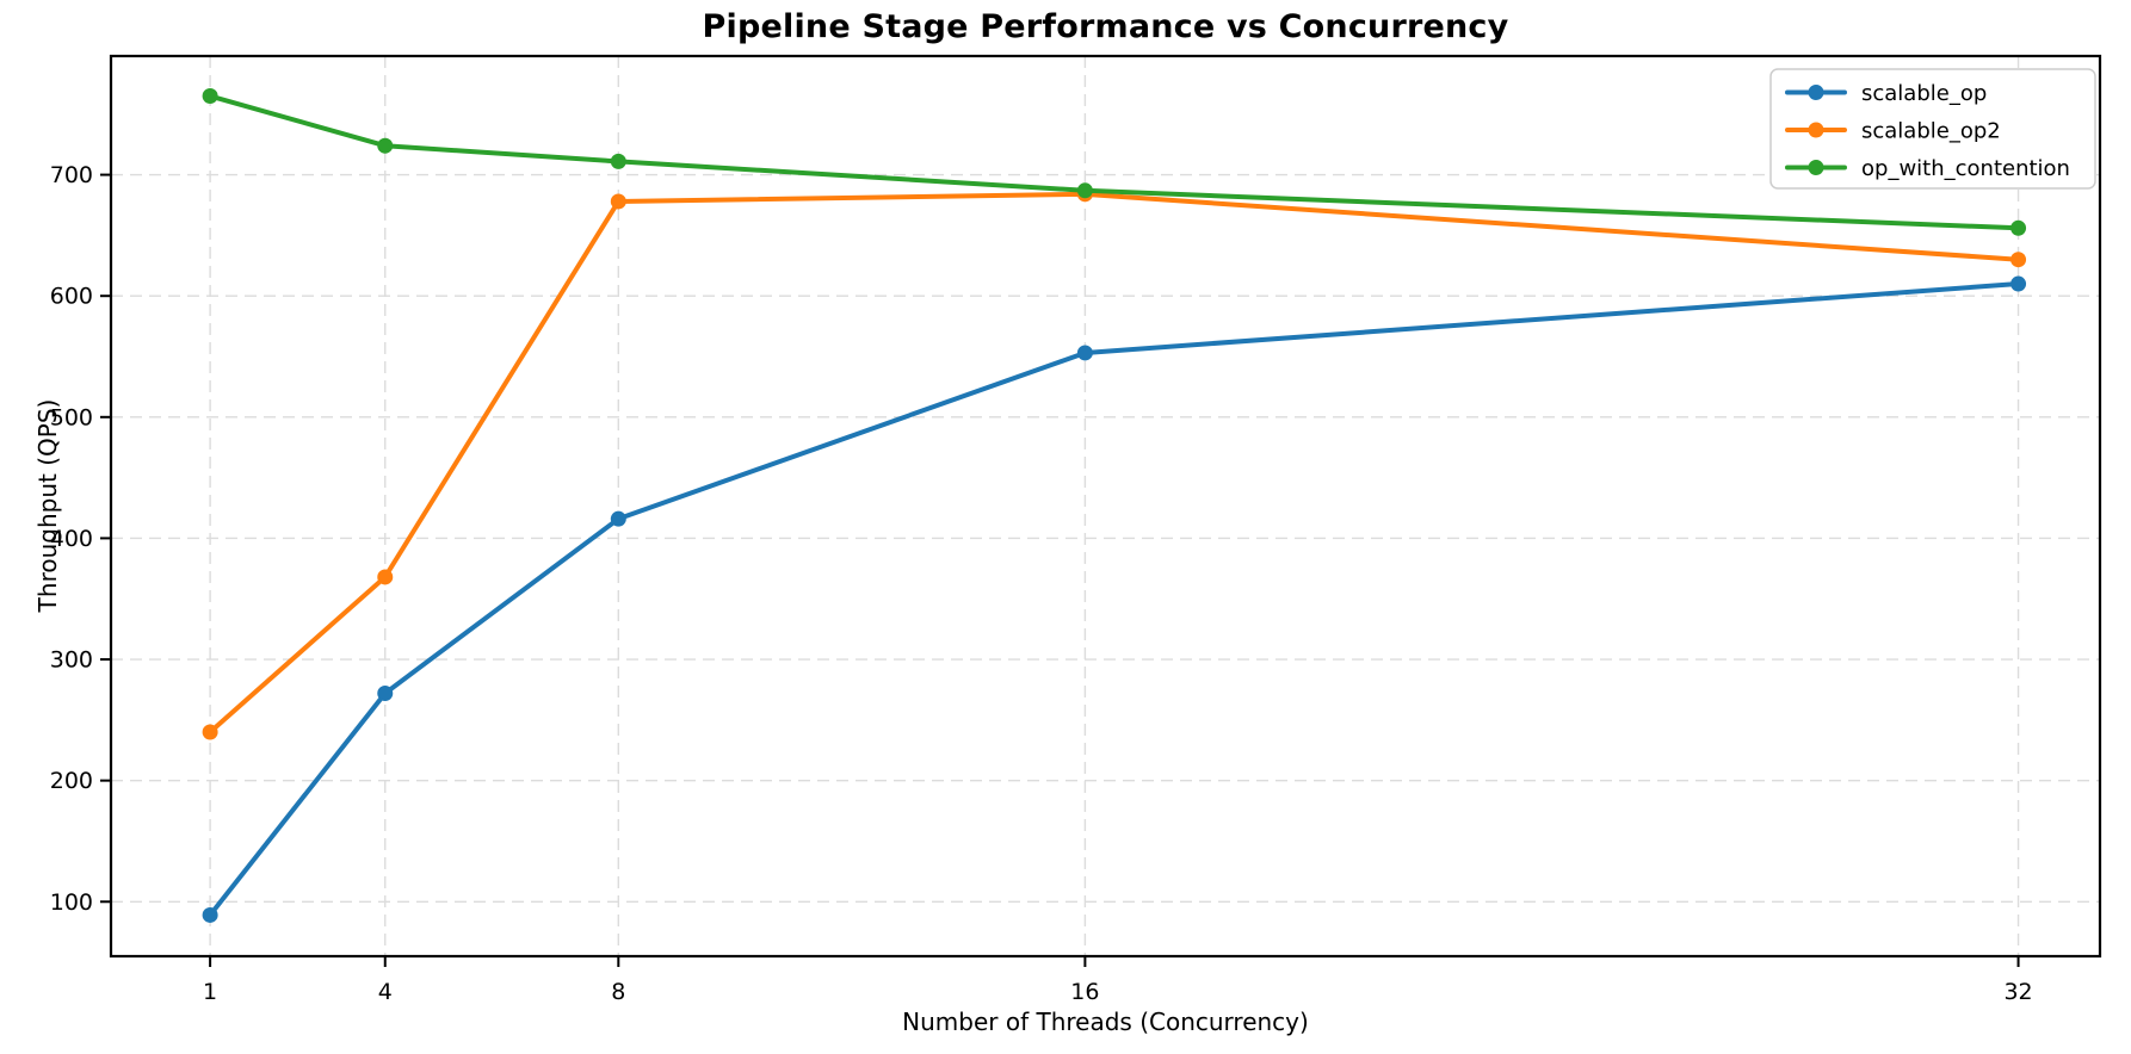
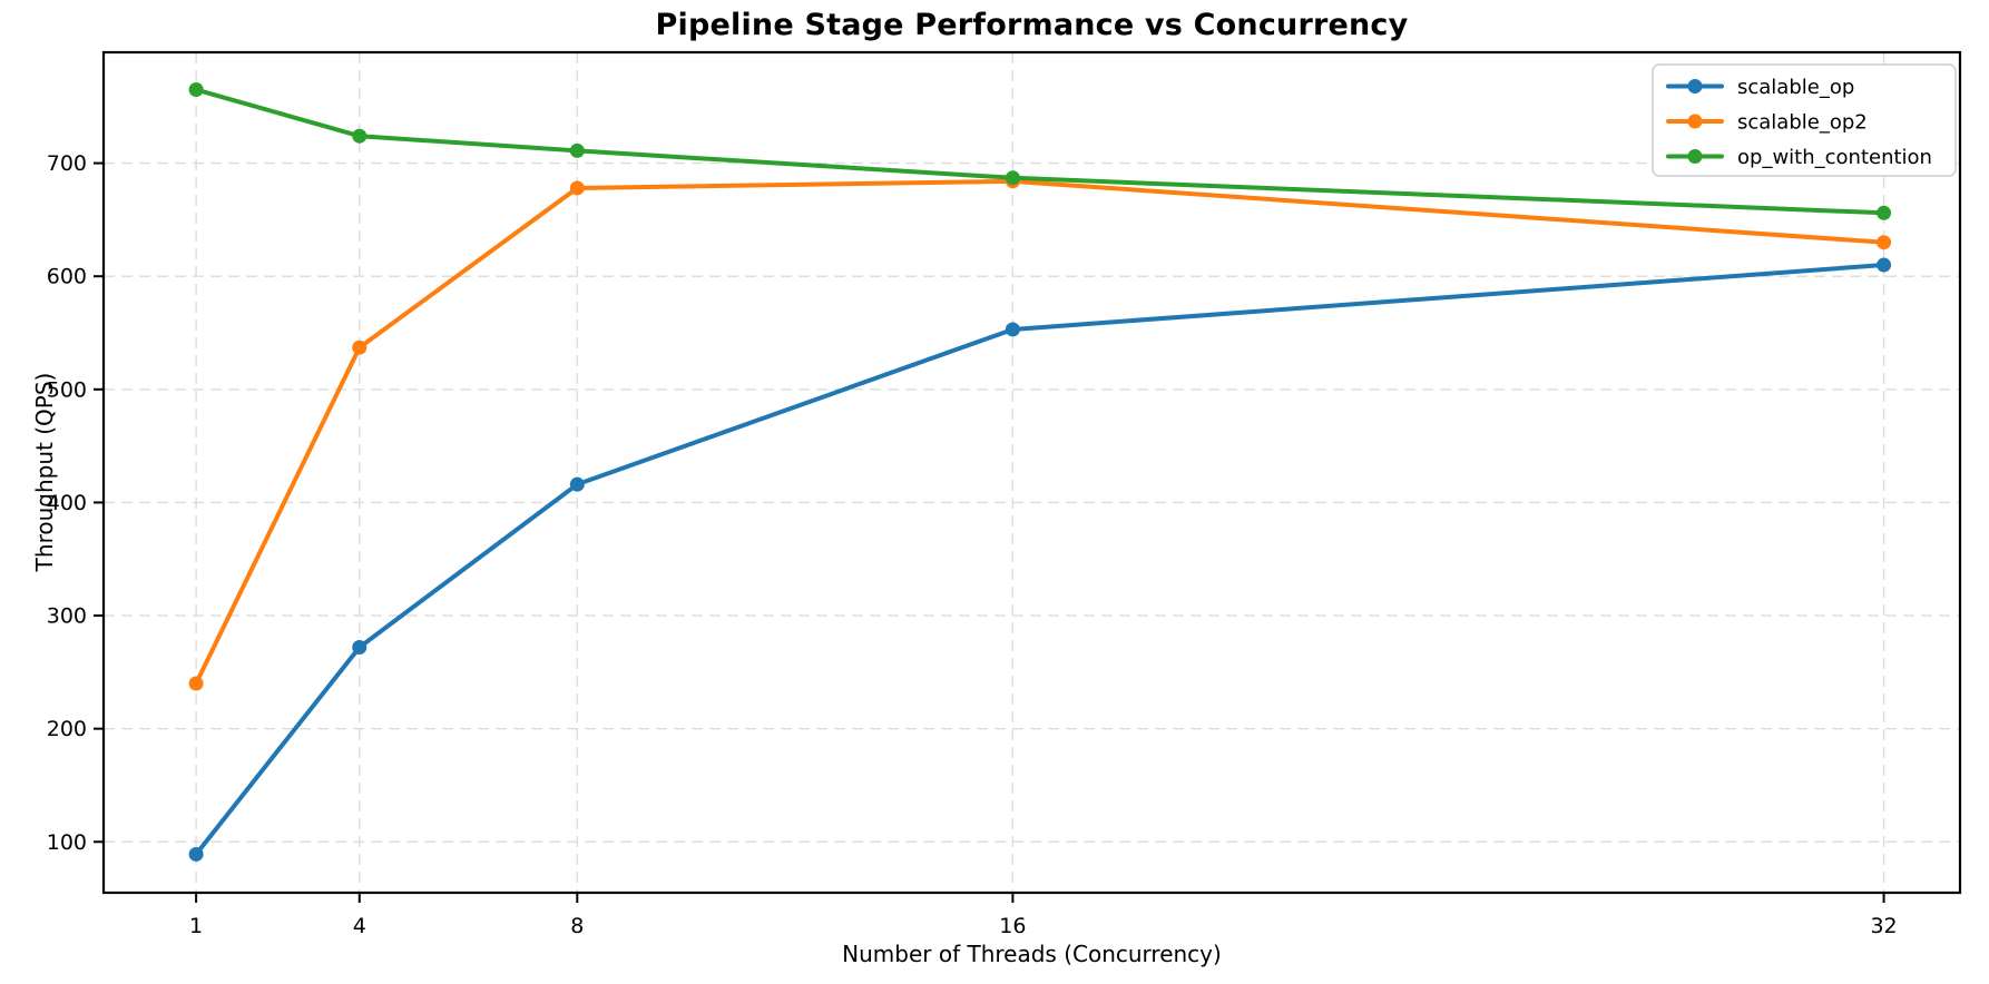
scalable_op2/4: 368 -> 537
